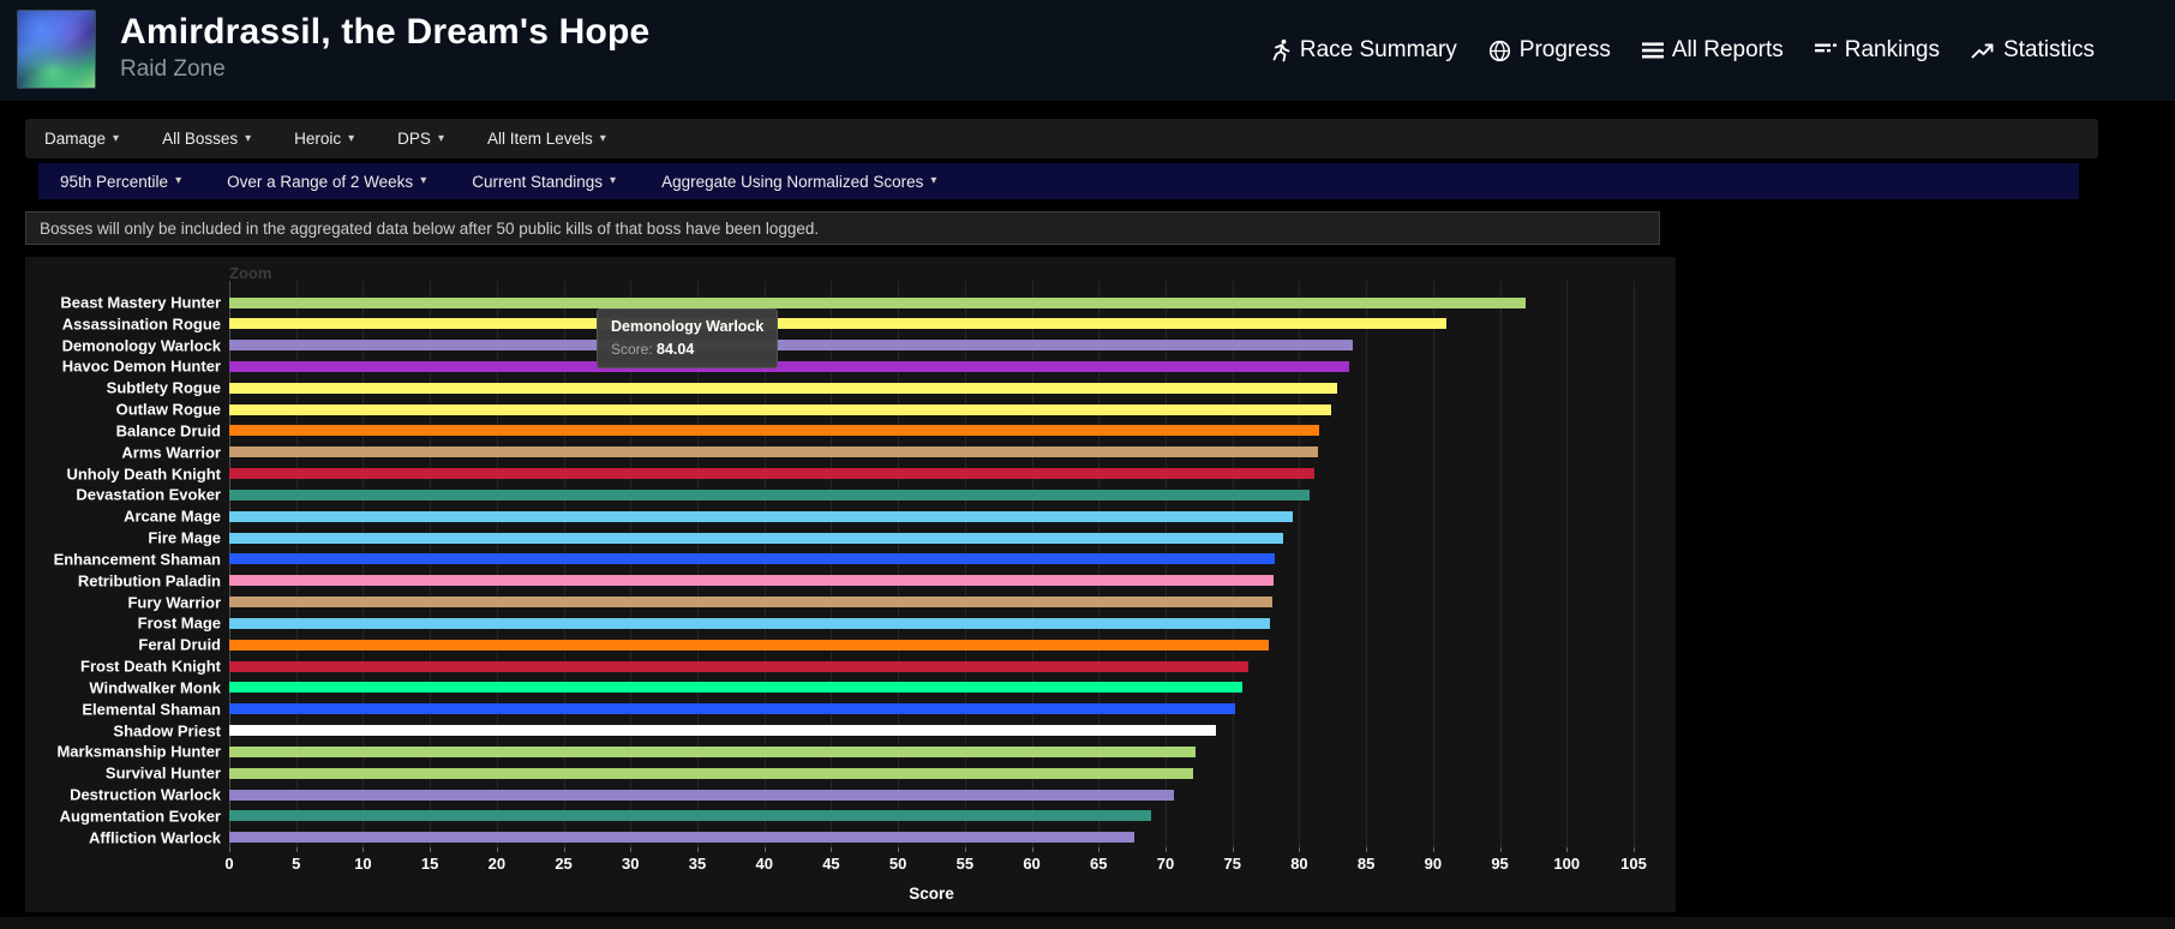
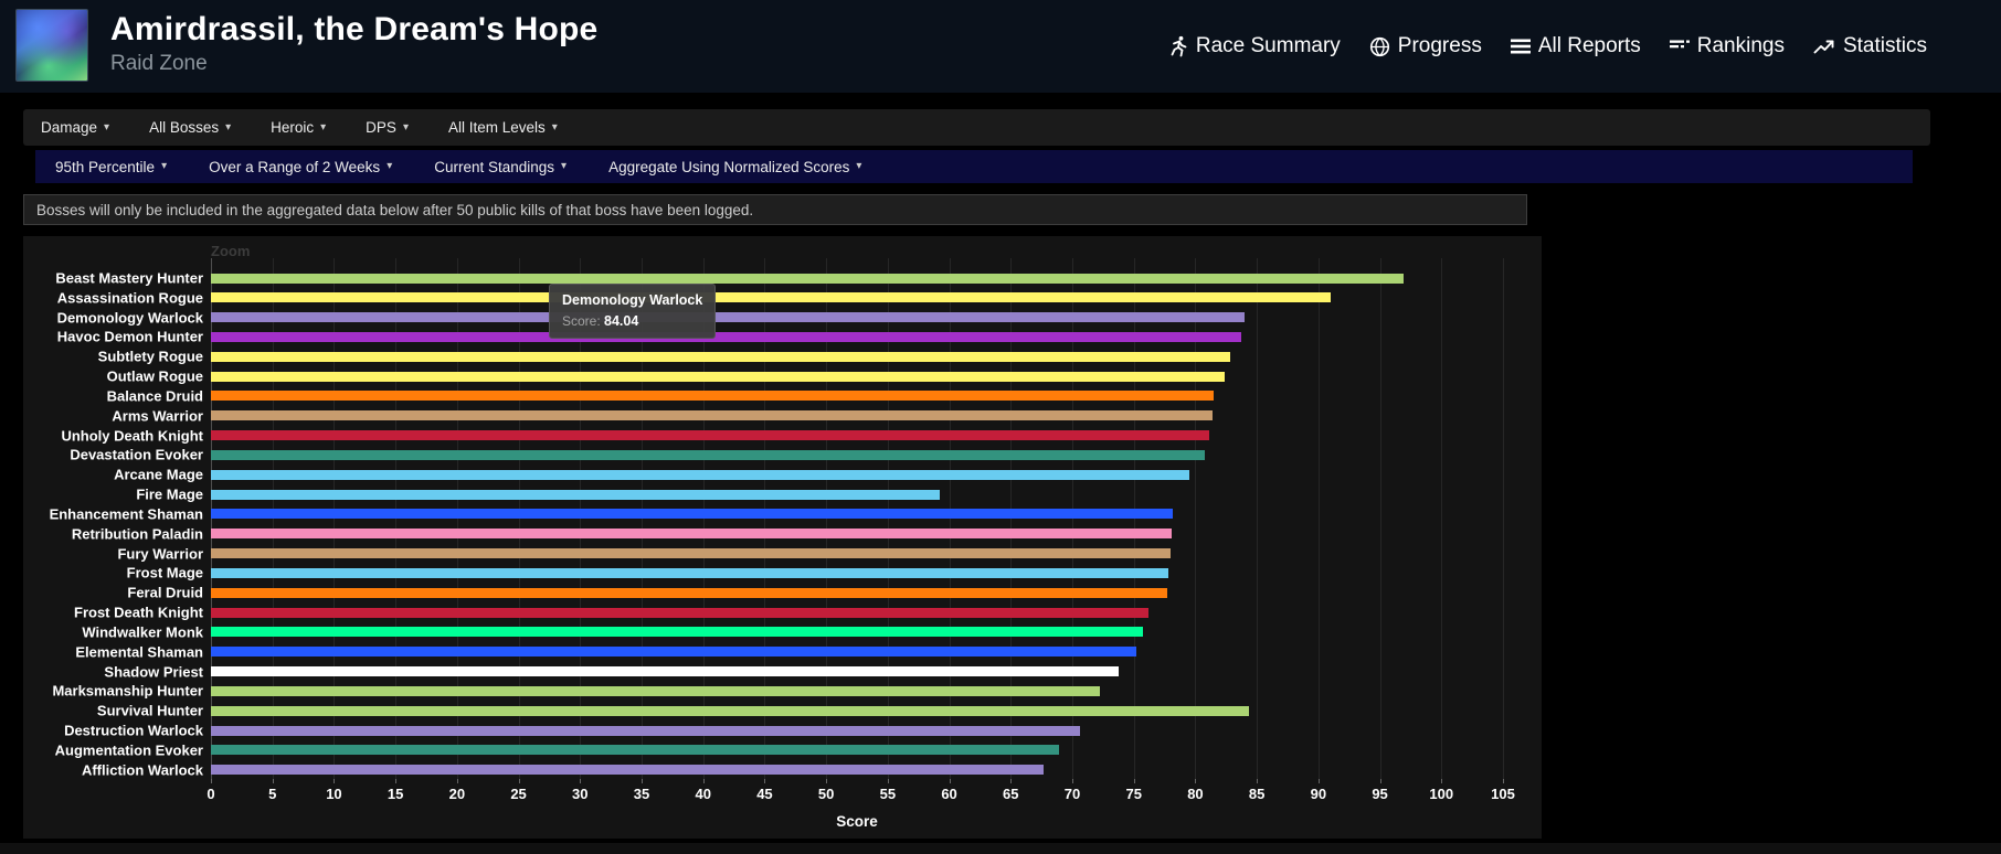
Fire Mage: 78.8 -> 59.2
Survival Hunter: 72.1 -> 84.4
